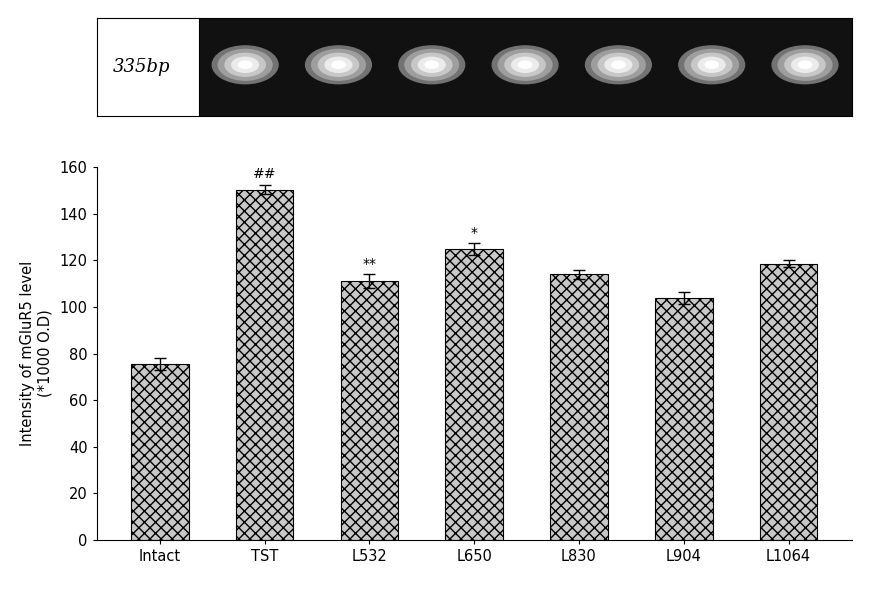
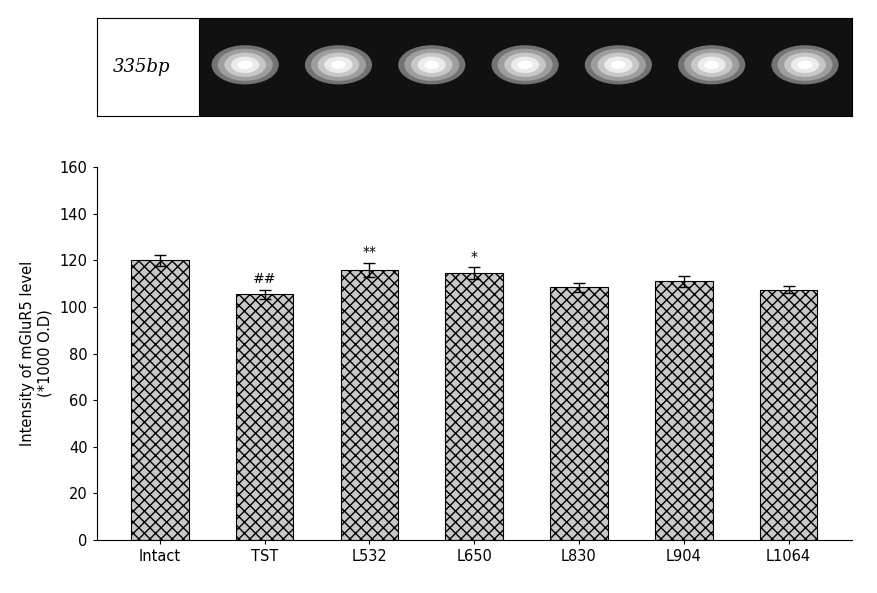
Intact: 75.5 -> 120.0
TST: 150.5 -> 105.5
L532: 111.0 -> 116.0
L650: 125.0 -> 114.5
L830: 114.0 -> 108.5
L904: 104.0 -> 111.0
L1064: 118.5 -> 107.5
